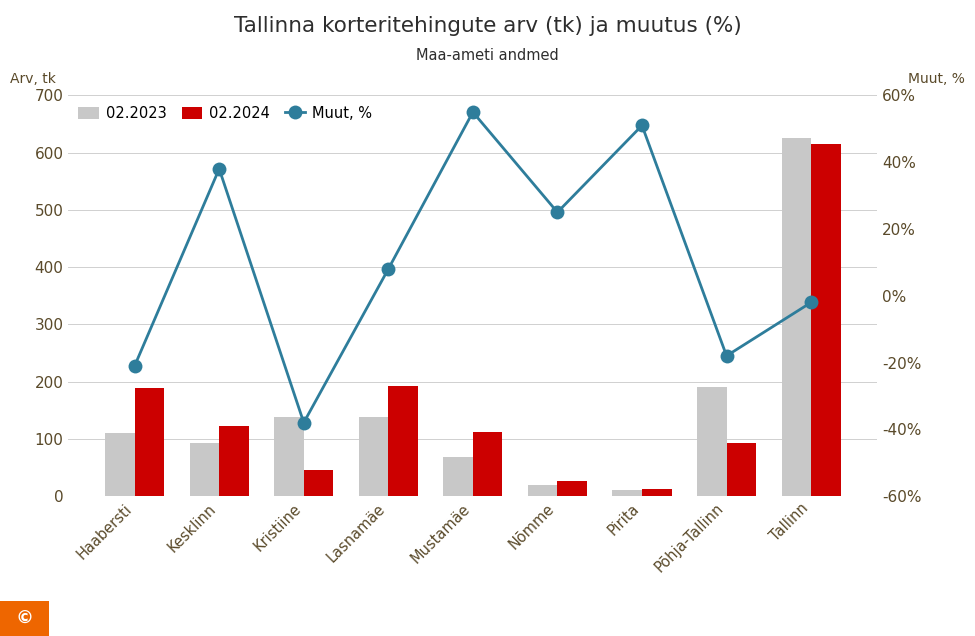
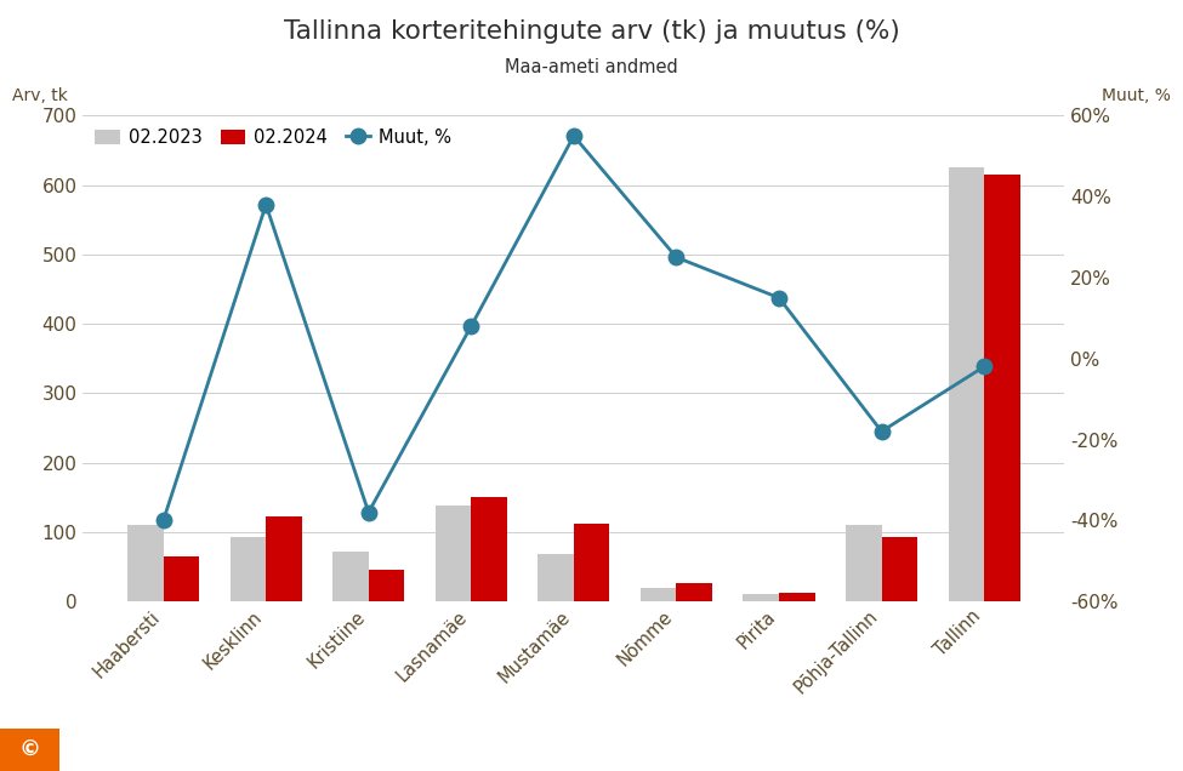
Muut, %/Haabersti: -21% -> -40%
02.2024/Haabersti: 188 -> 65
02.2023/Kristiine: 138 -> 72
02.2024/Lasnamäe: 192 -> 150
Muut, %/Pirita: 51% -> 15%
02.2023/Põhja-Tallinn: 190 -> 110
